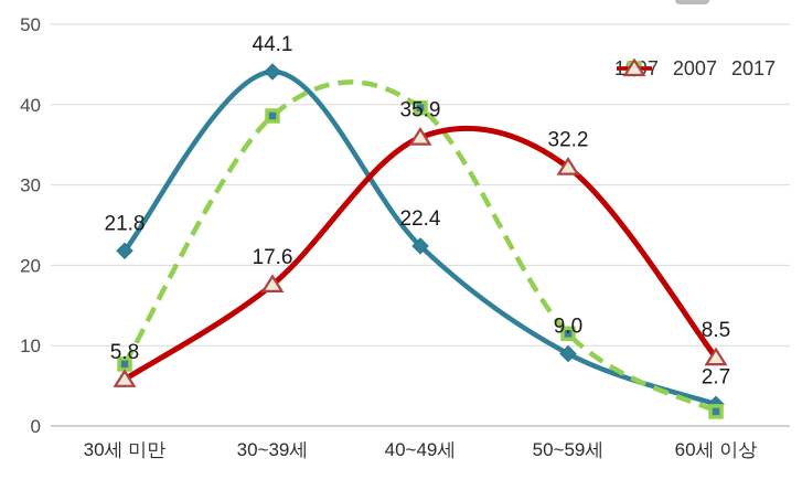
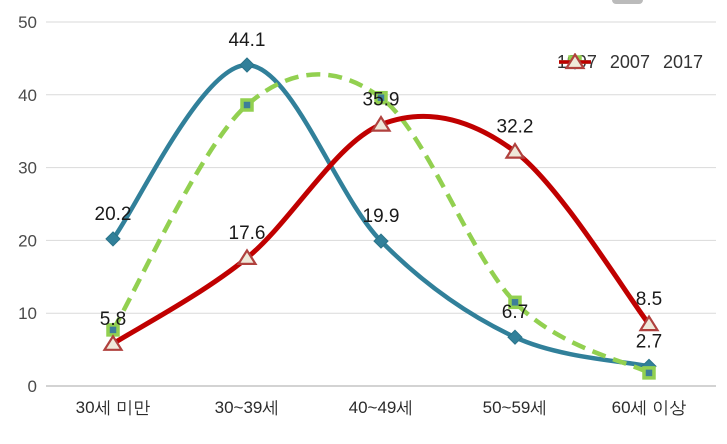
1997/30세 미만: 21.8 -> 20.2
1997/40~49세: 22.4 -> 19.9
1997/50~59세: 9.0 -> 6.7
